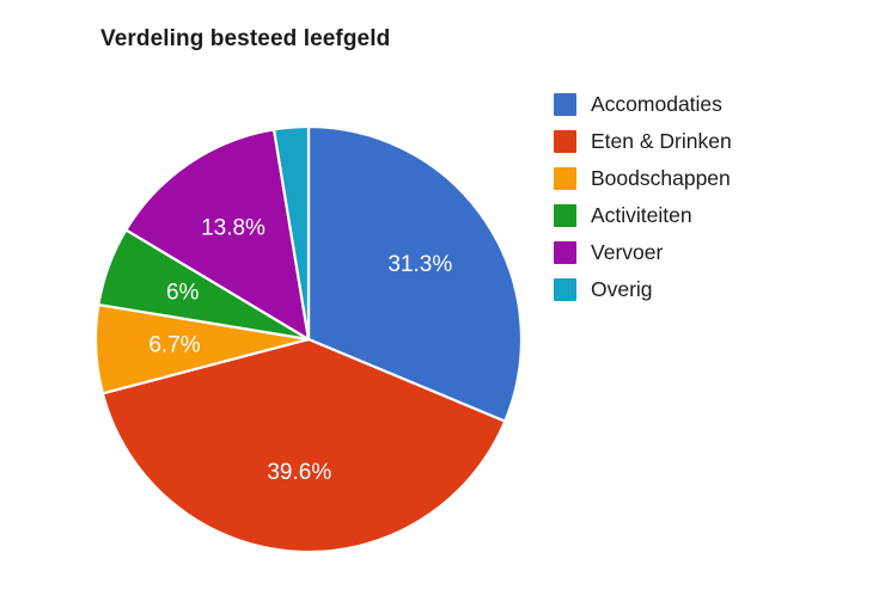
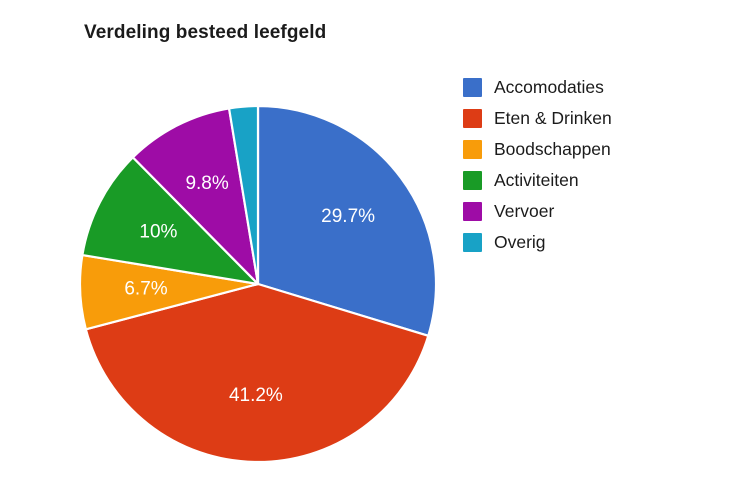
Accomodaties: 31.3% -> 29.7%
Eten & Drinken: 39.6% -> 41.2%
Activiteiten: 6% -> 10%
Vervoer: 13.8% -> 9.8%
